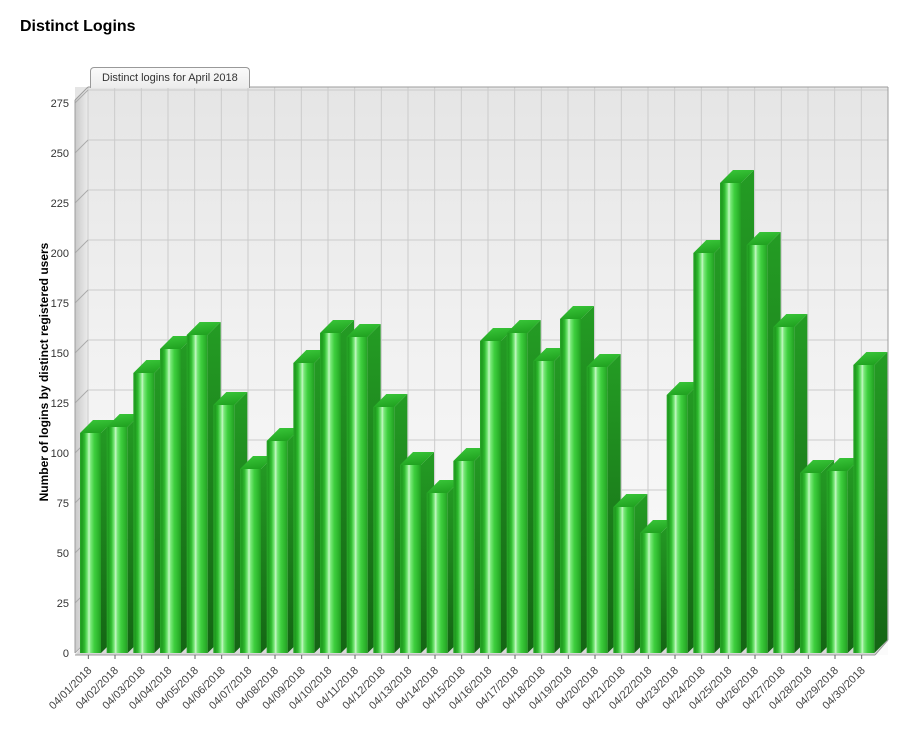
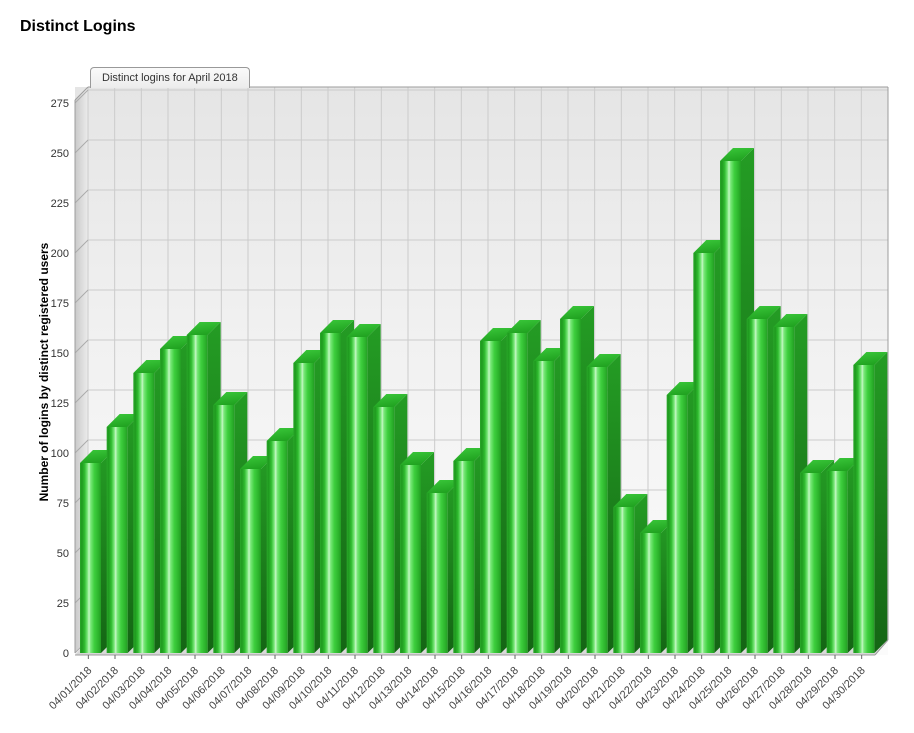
04/01/2018: 110 -> 95
04/25/2018: 235 -> 246
04/26/2018: 204 -> 167
